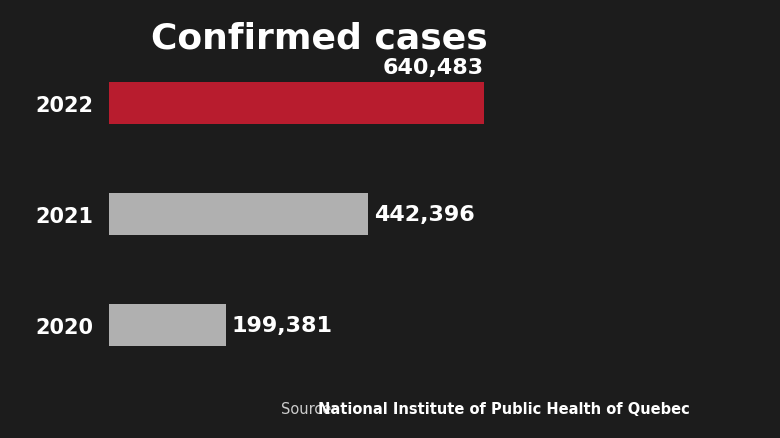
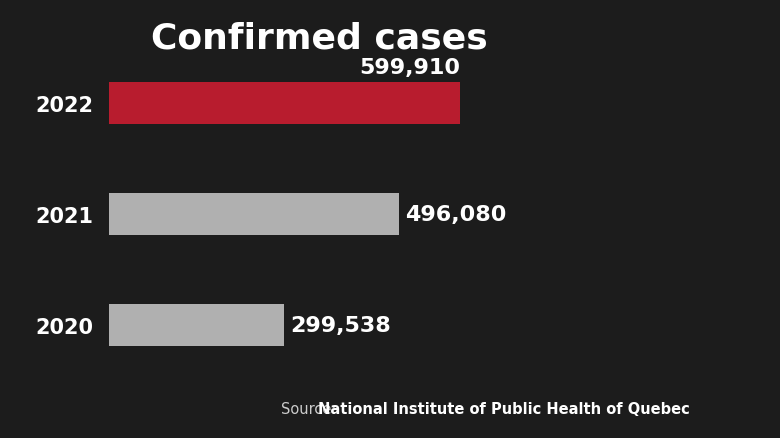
2022: 640,483 -> 599,910
2021: 442,396 -> 496,080
2020: 199,381 -> 299,538
